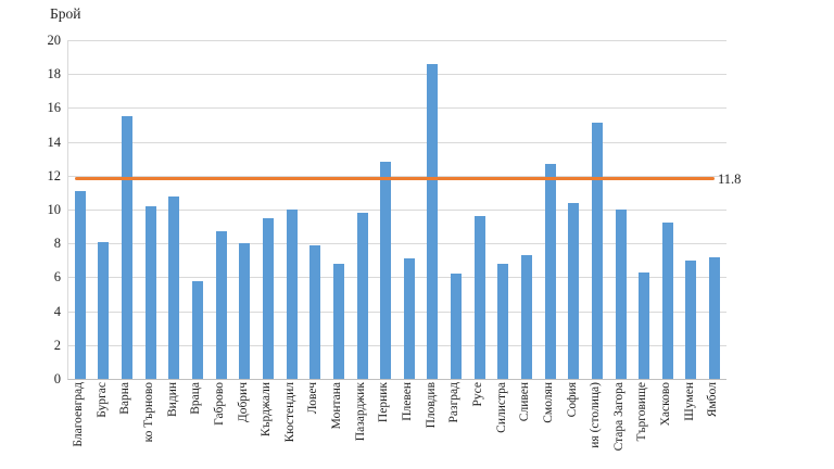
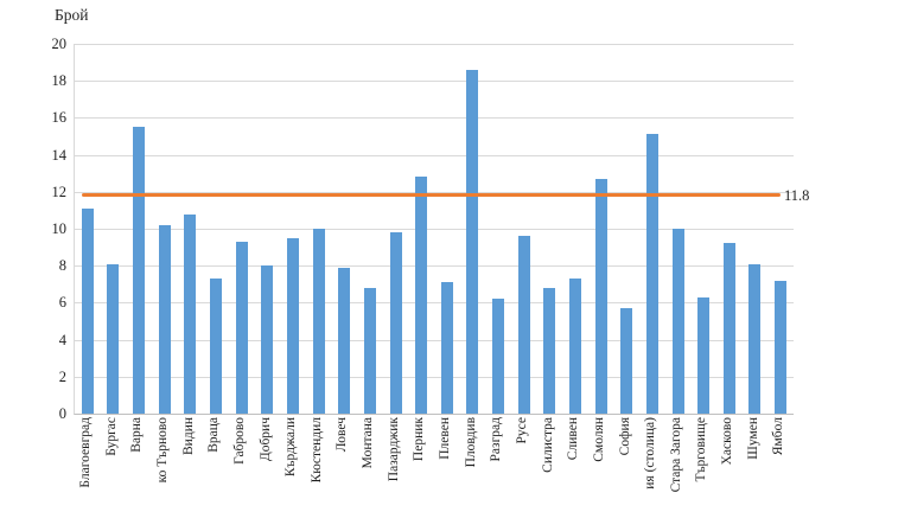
Враца: 5.8 -> 7.3
Габрово: 8.7 -> 9.3
София: 10.4 -> 5.7
Шумен: 7.0 -> 8.1
